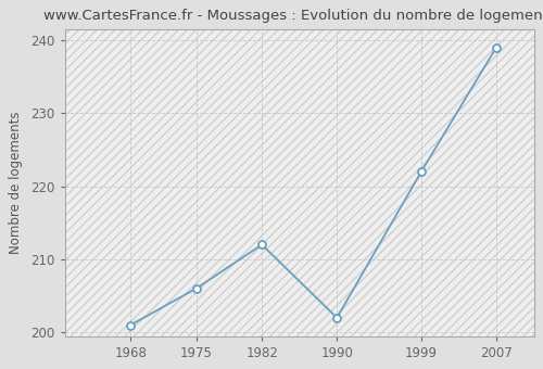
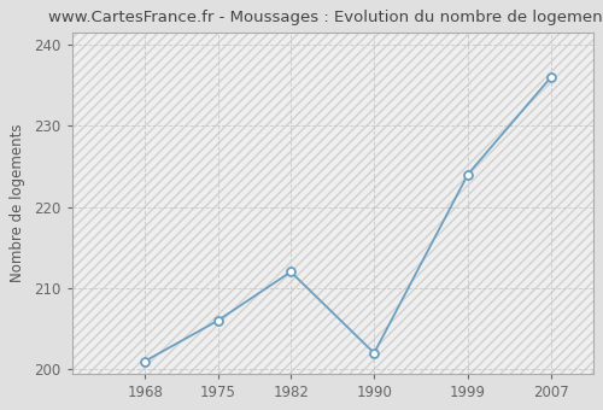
1999: 222 -> 224
2007: 239 -> 236
